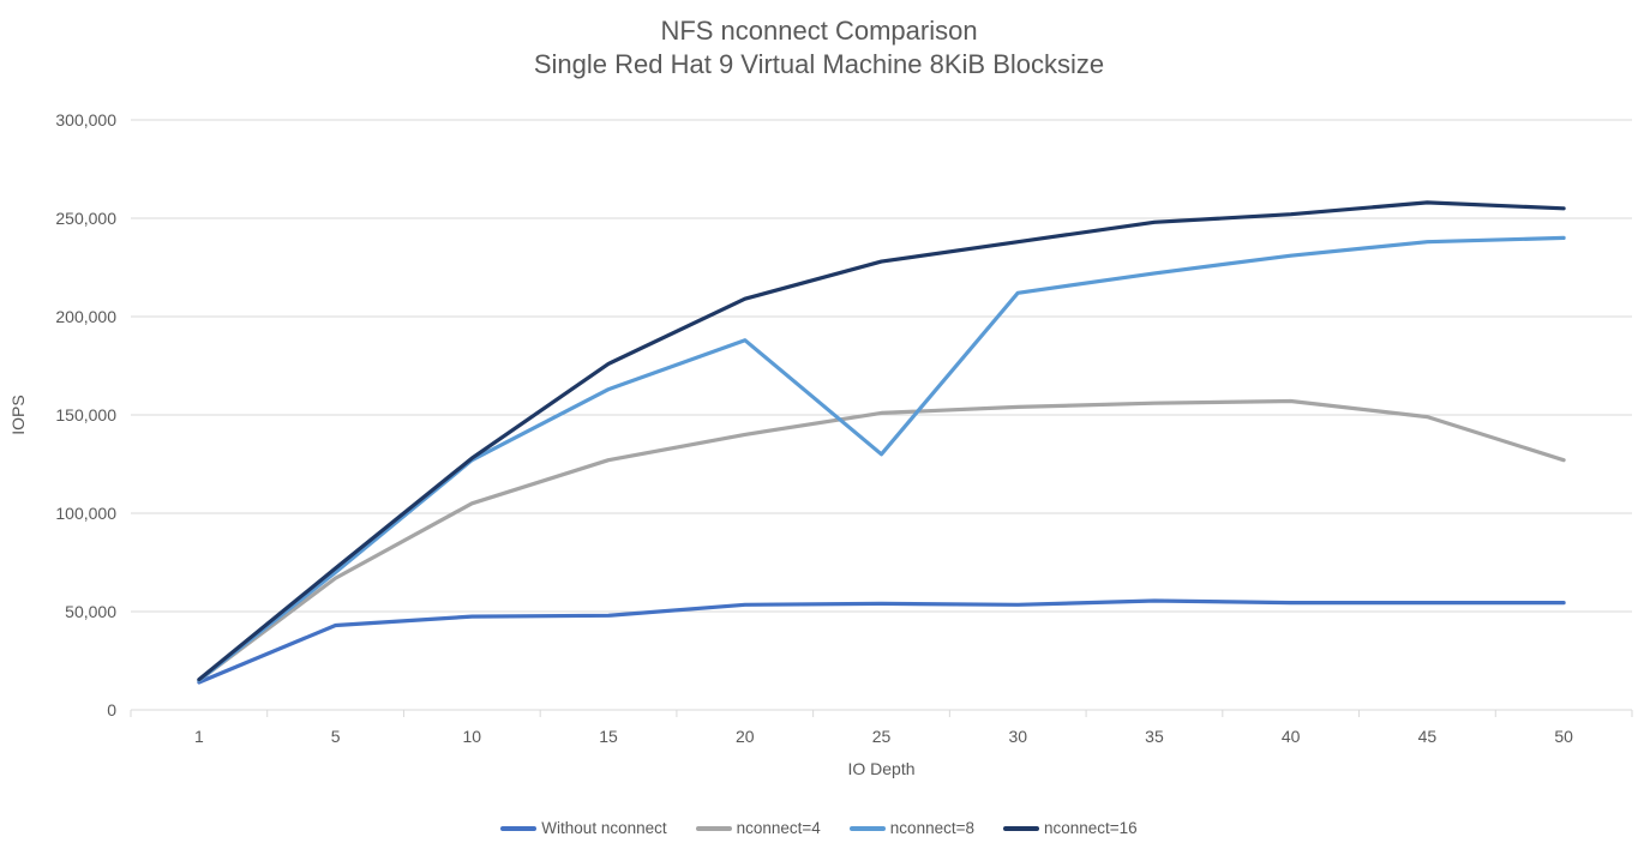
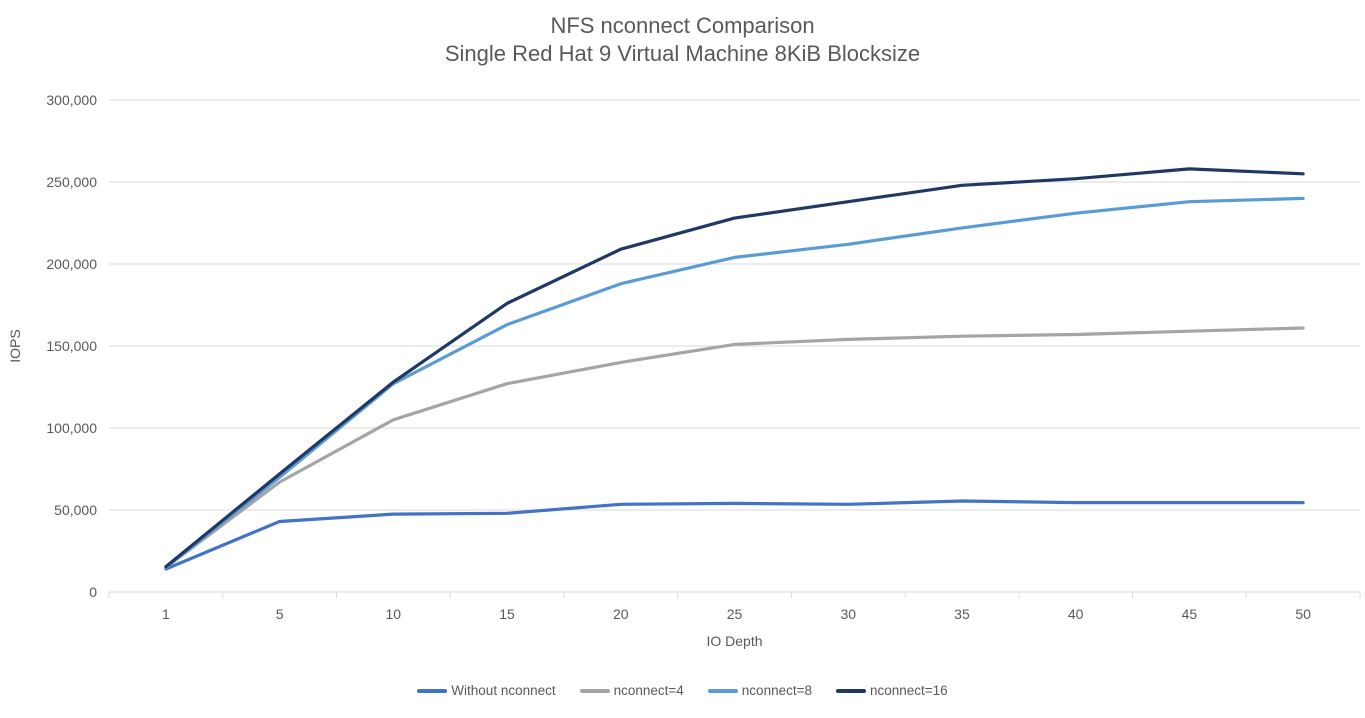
nconnect=8/25: 130000 -> 204000
nconnect=4/45: 149000 -> 159000
nconnect=4/50: 127000 -> 161000
